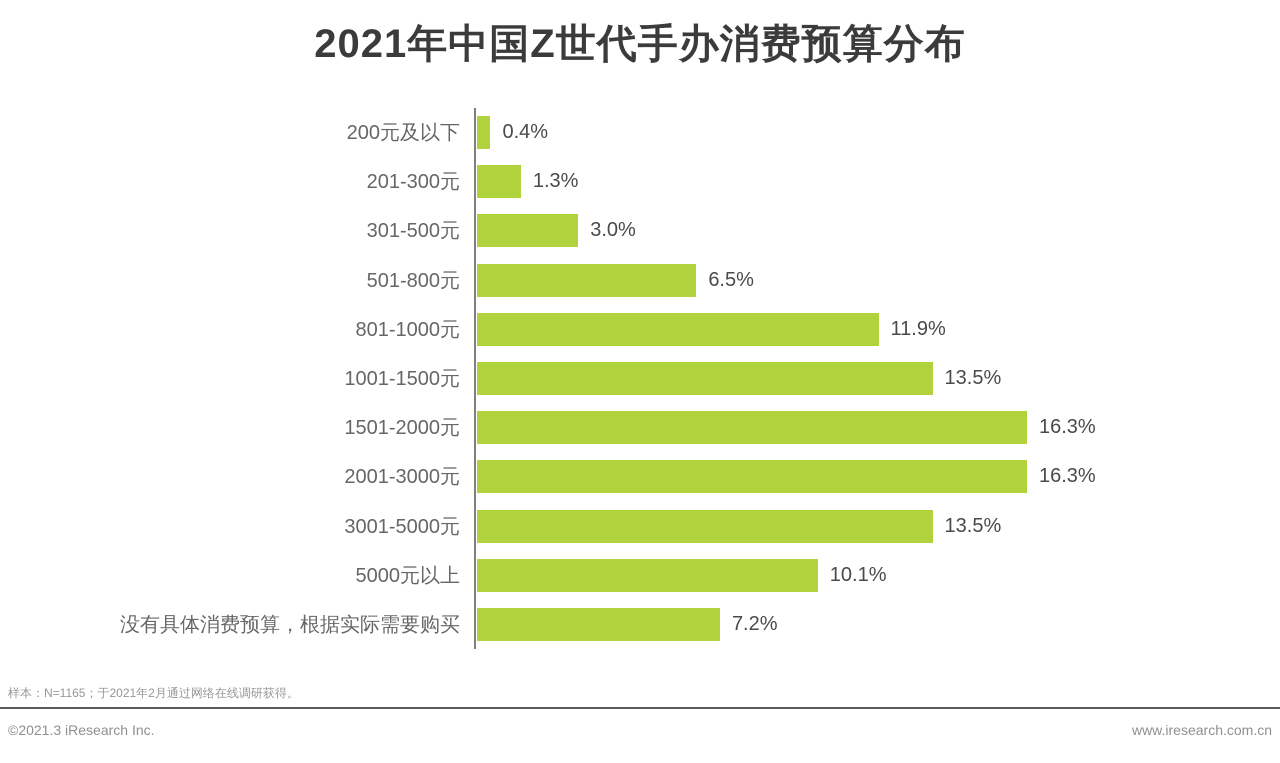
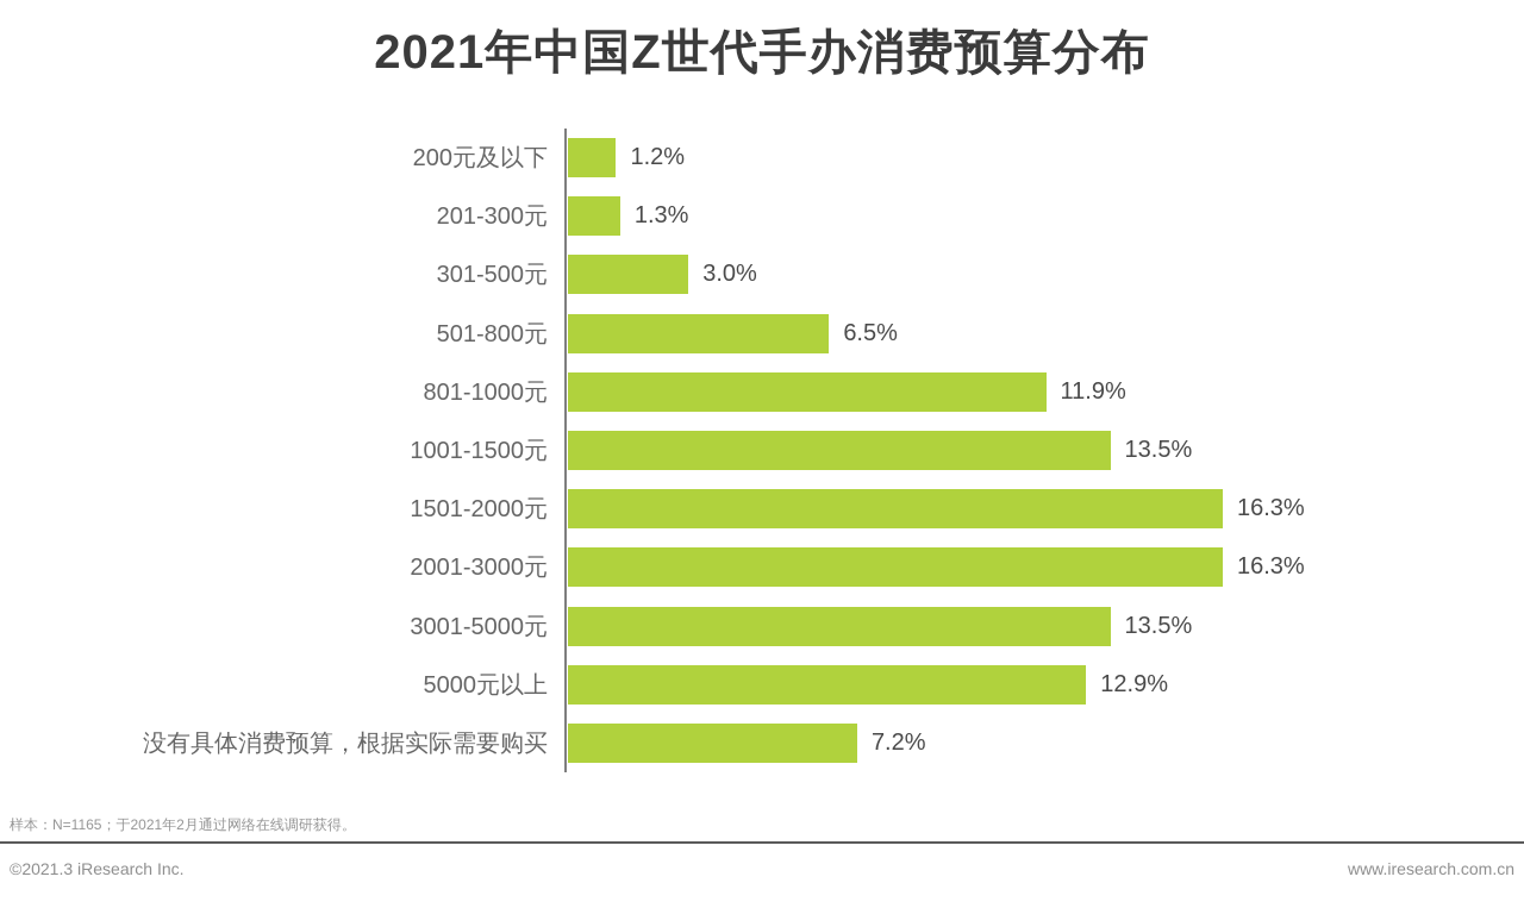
200元及以下: 0.4% -> 1.2%
5000元以上: 10.1% -> 12.9%
